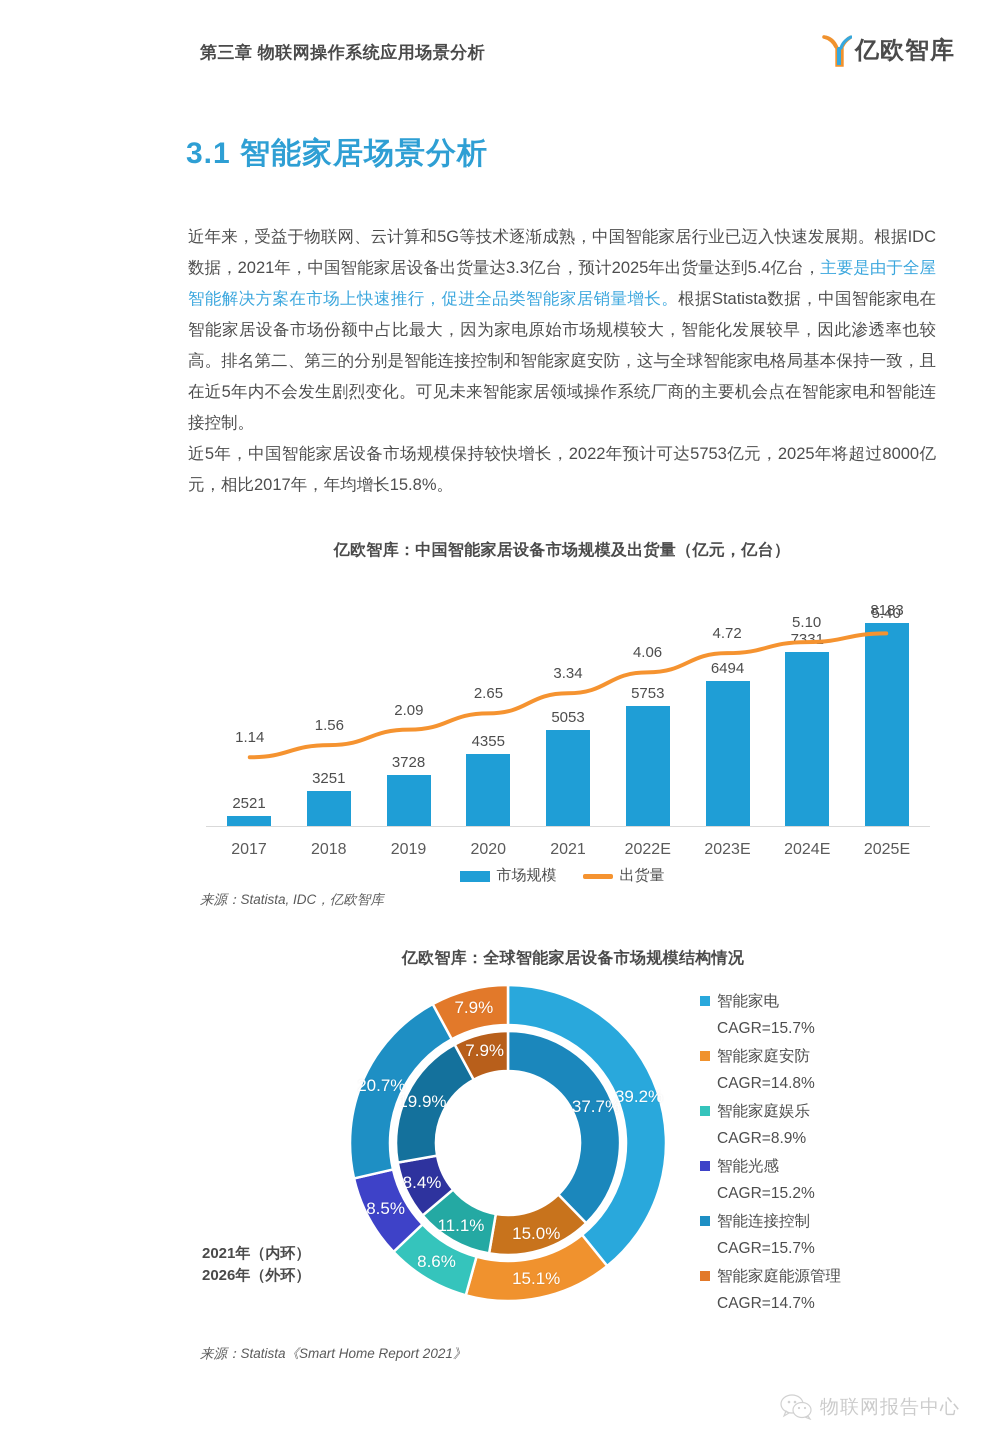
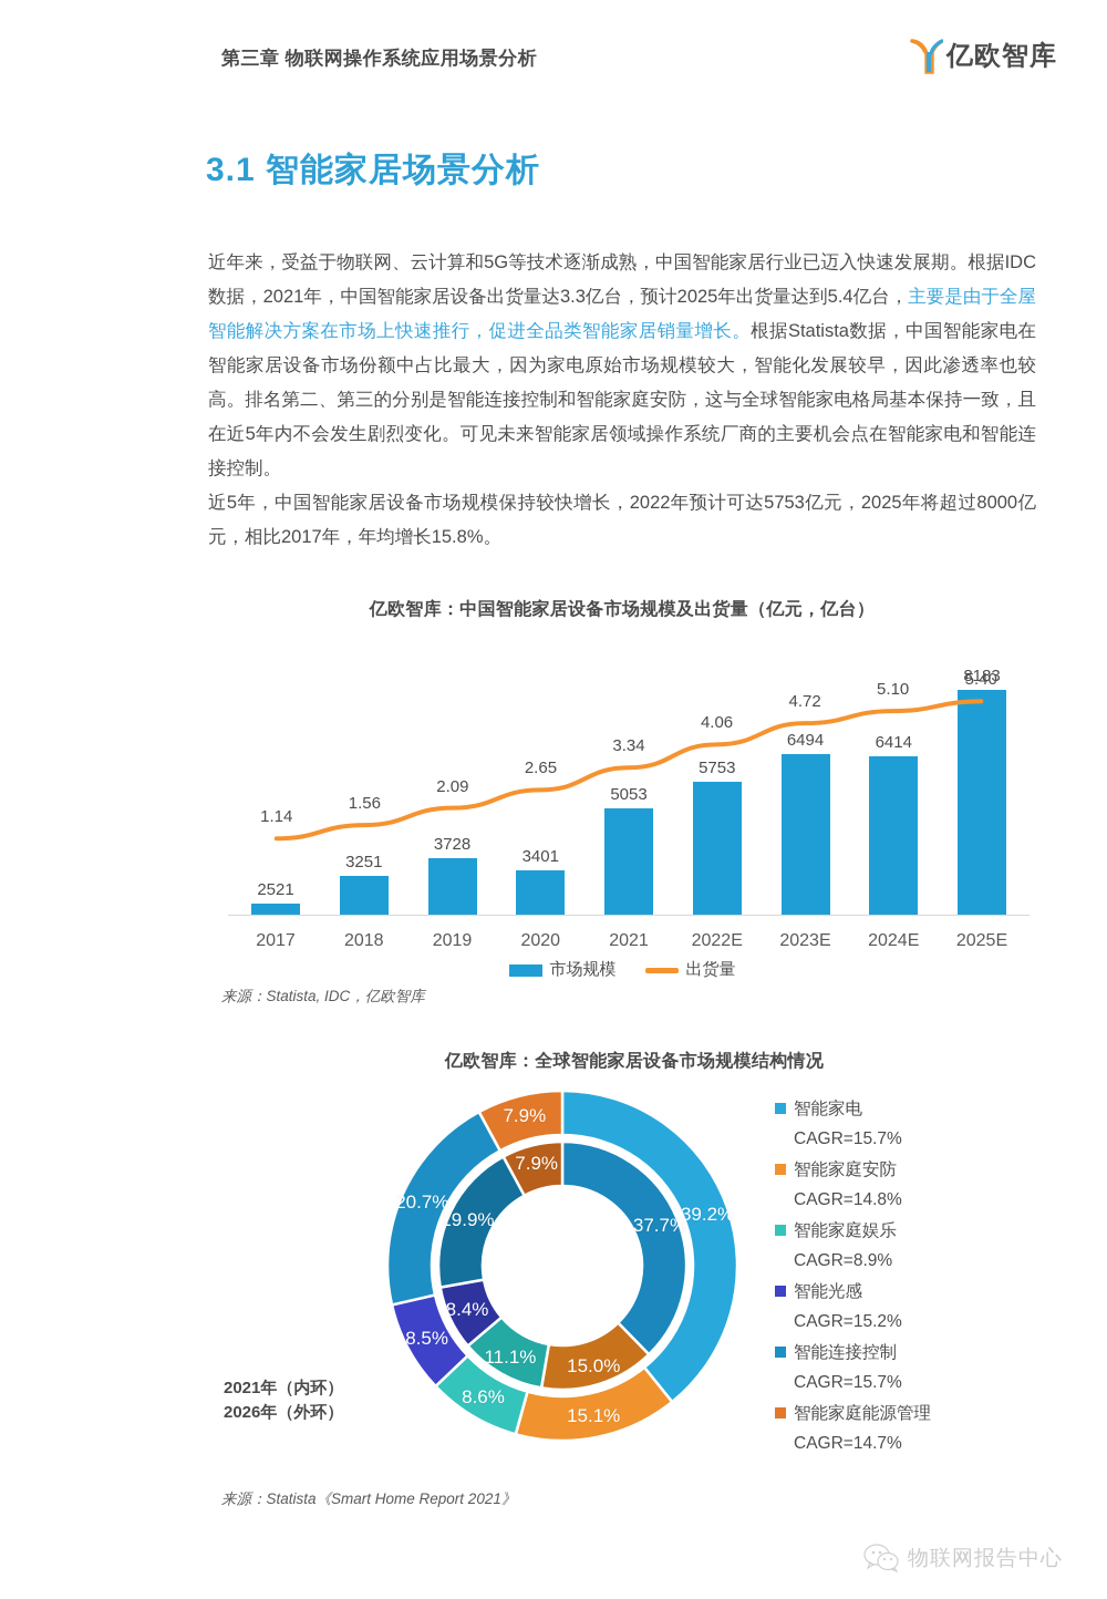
亿欧智库：中国智能家居设备市场规模及出货量（亿元，亿台）/市场规模/2020: 4355 -> 3401
亿欧智库：中国智能家居设备市场规模及出货量（亿元，亿台）/市场规模/2024E: 7331 -> 6414
